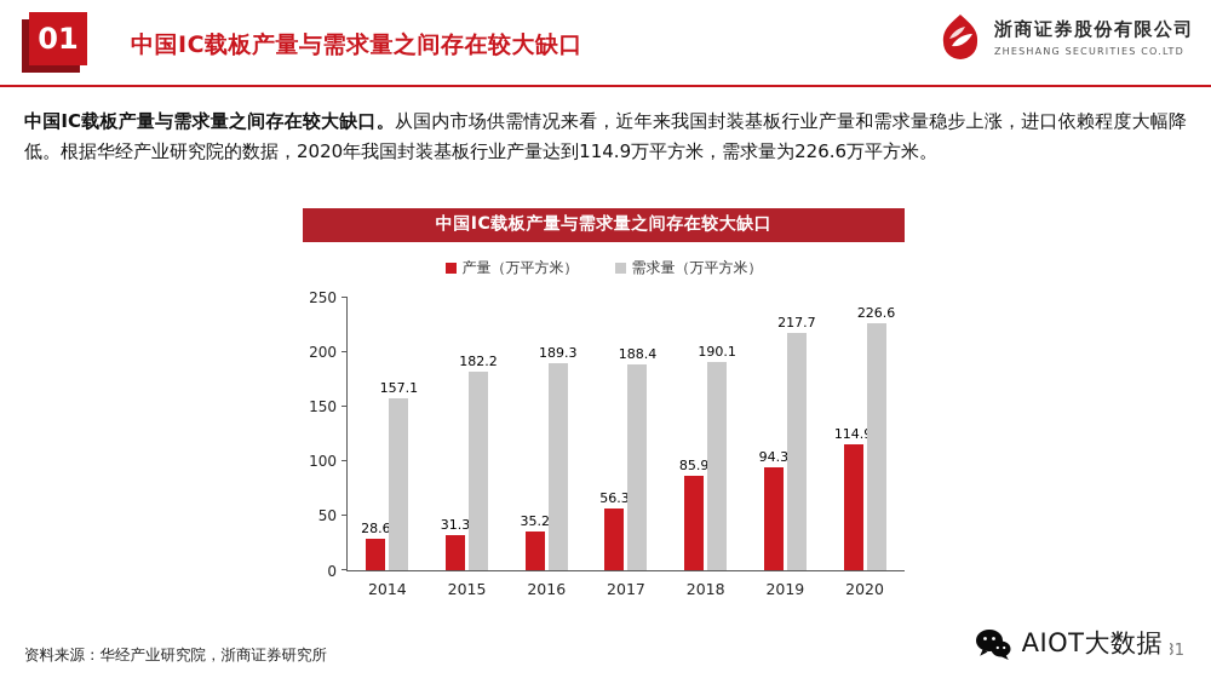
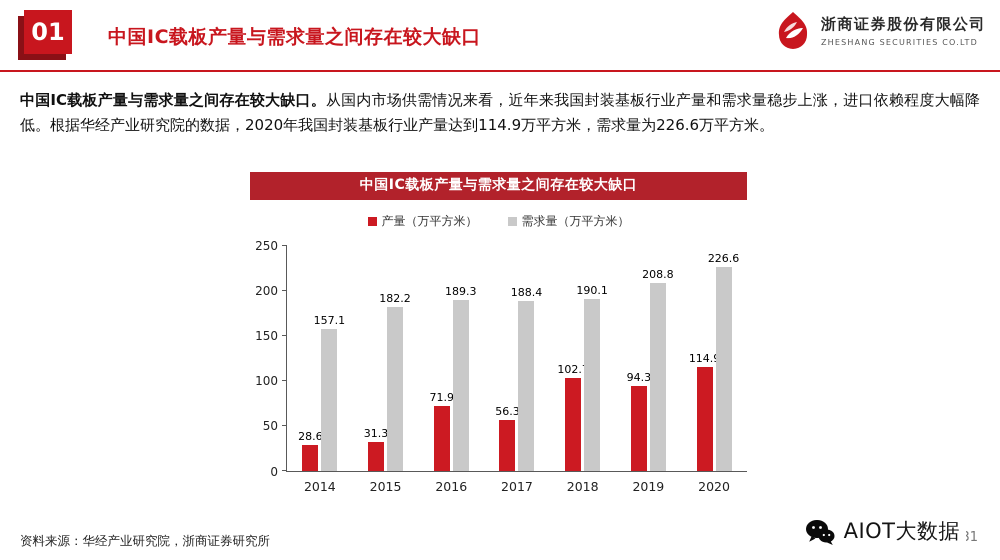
产量（万平方米）/2016: 35.2 -> 71.9
产量（万平方米）/2018: 85.9 -> 102.7
需求量（万平方米）/2019: 217.7 -> 208.8
